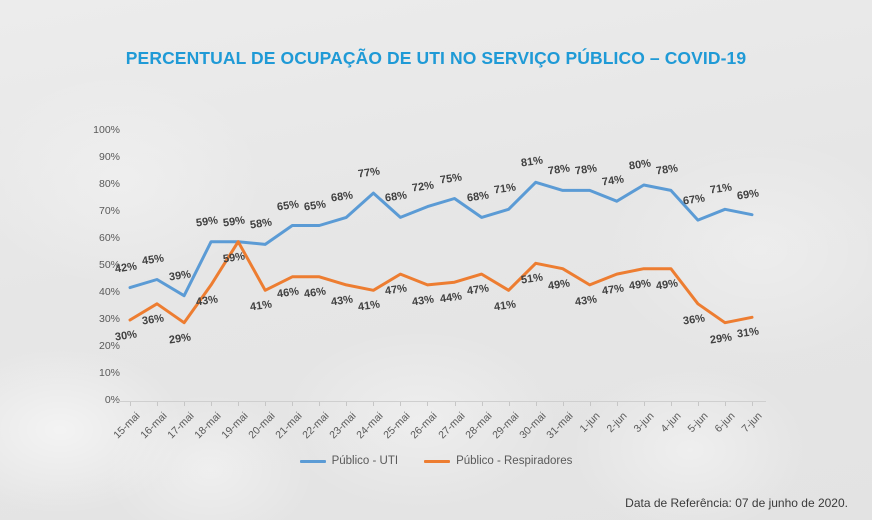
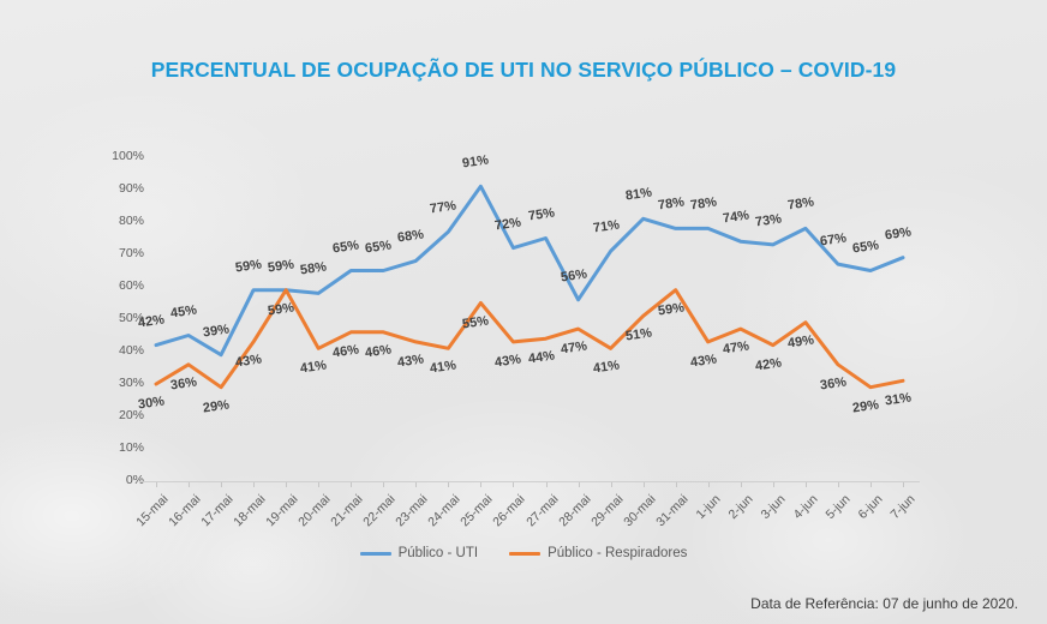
Público - UTI/25-mai: 68% -> 91%
Público - Respiradores/25-mai: 47% -> 55%
Público - UTI/28-mai: 68% -> 56%
Público - Respiradores/31-mai: 49% -> 59%
Público - UTI/3-jun: 80% -> 73%
Público - Respiradores/3-jun: 49% -> 42%
Público - UTI/6-jun: 71% -> 65%
